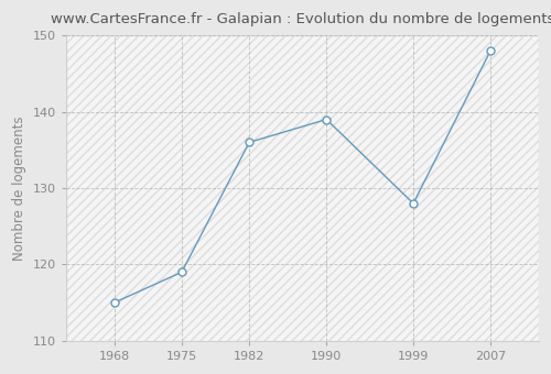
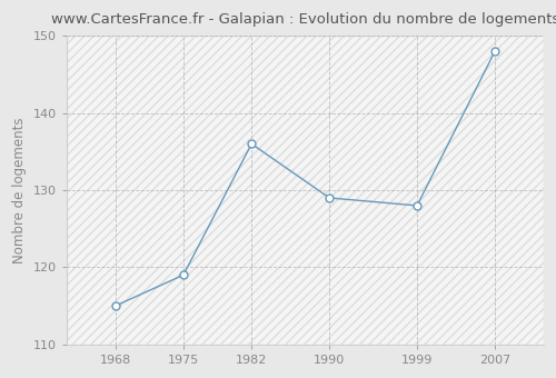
1990: 139 -> 129
